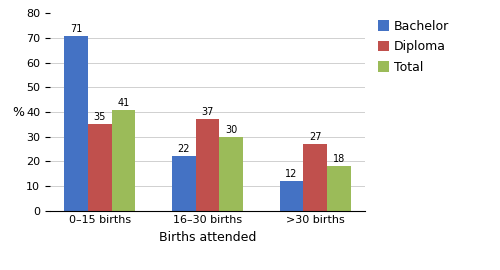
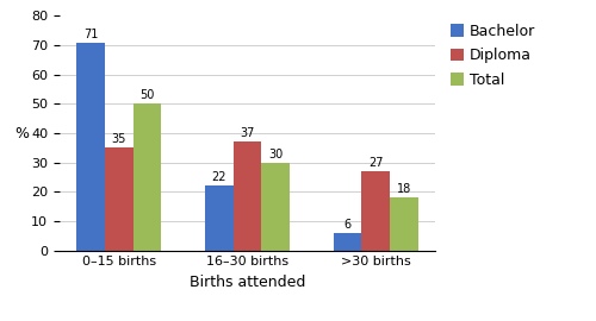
Total/0–15 births: 41 -> 50
Bachelor/>30 births: 12 -> 6
